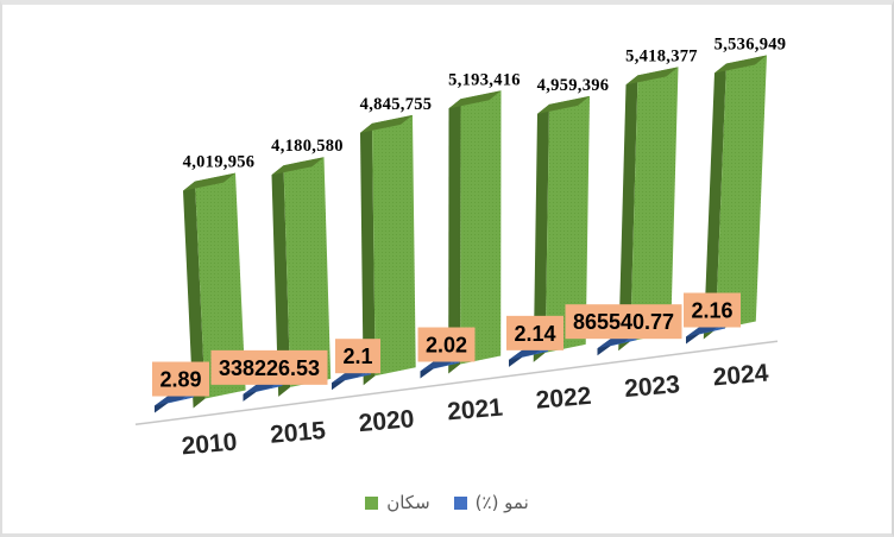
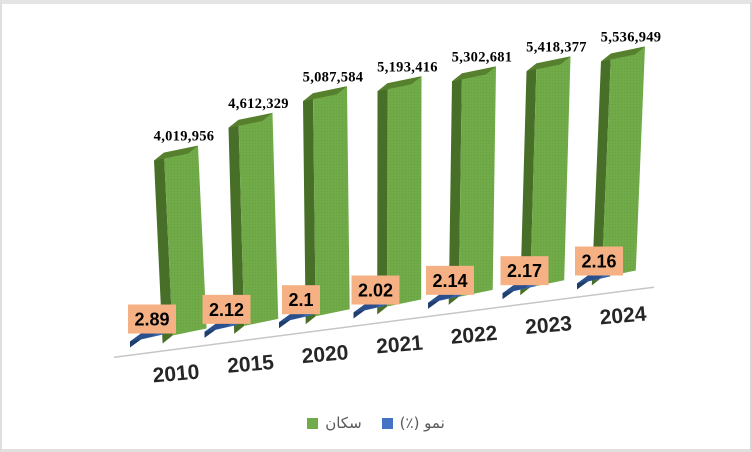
سكان/2015: 4,180,580 -> 4,612,329
نمو (٪)/2015: 338226.53 -> 2.12
سكان/2020: 4,845,755 -> 5,087,584
سكان/2022: 4,959,396 -> 5,302,681
نمو (٪)/2023: 865540.77 -> 2.17
